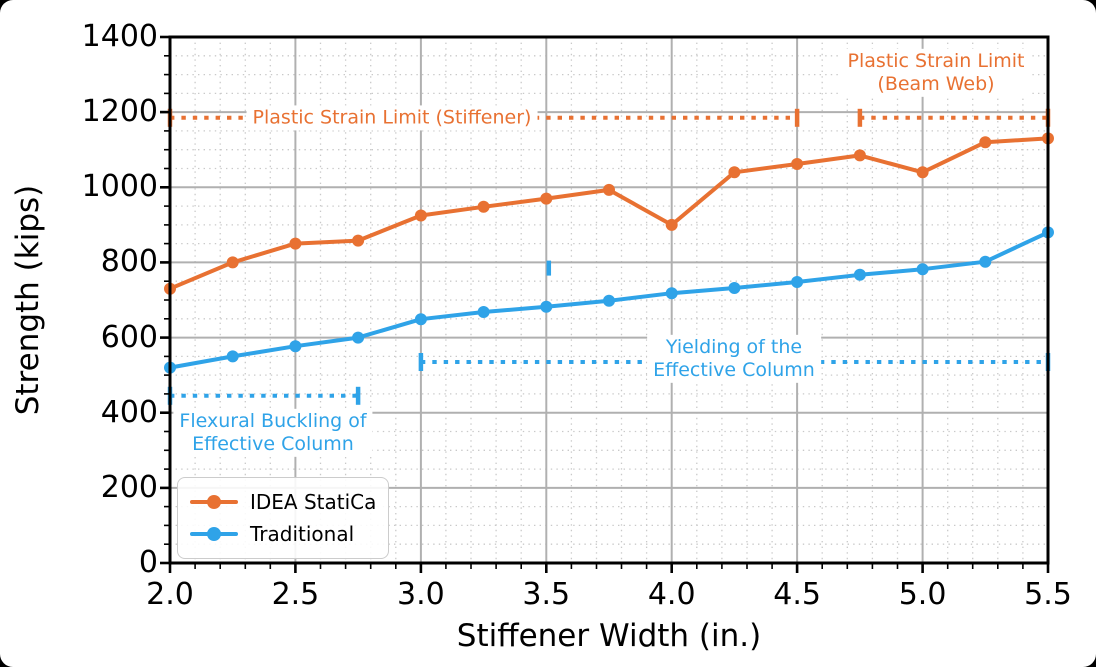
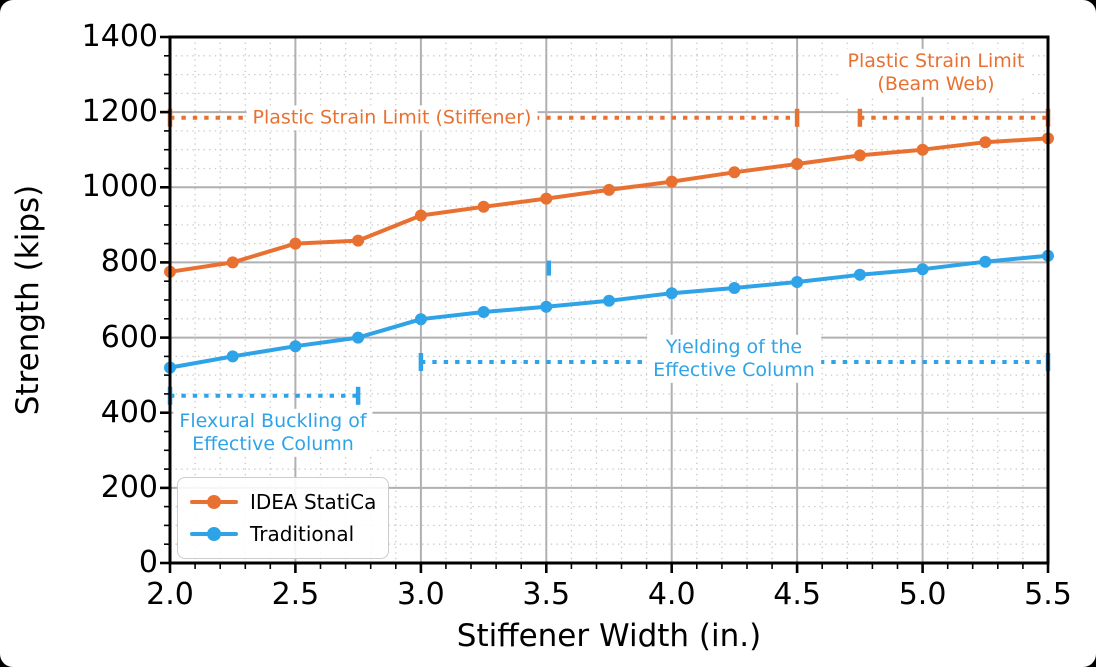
IDEA StatiCa/2.0: 730 -> 780
IDEA StatiCa/4.0: 900 -> 1020
IDEA StatiCa/5.0: 1040 -> 1100
Traditional/5.5: 880 -> 820
